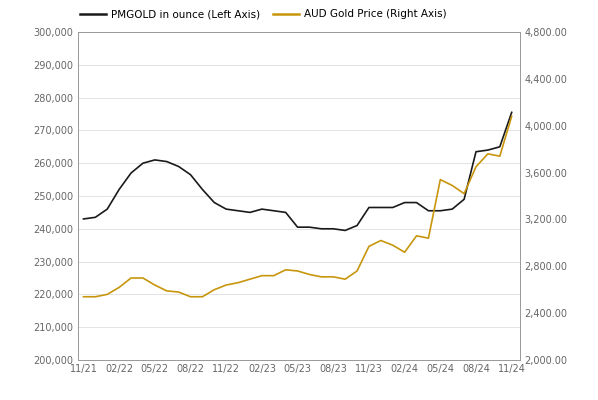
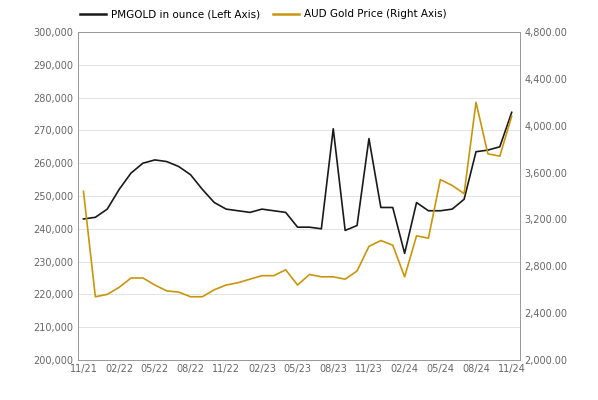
AUD Gold Price (Right Axis)/11/21: 2,540 -> 3,440
AUD Gold Price (Right Axis)/05/23: 2,760 -> 2,640
PMGOLD in ounce (Left Axis)/08/23: 240,000 -> 270,500
PMGOLD in ounce (Left Axis)/11/23: 246,500 -> 267,500
PMGOLD in ounce (Left Axis)/02/24: 248,000 -> 232,500
AUD Gold Price (Right Axis)/02/24: 2,920 -> 2,710
AUD Gold Price (Right Axis)/08/24: 3,650 -> 4,200
